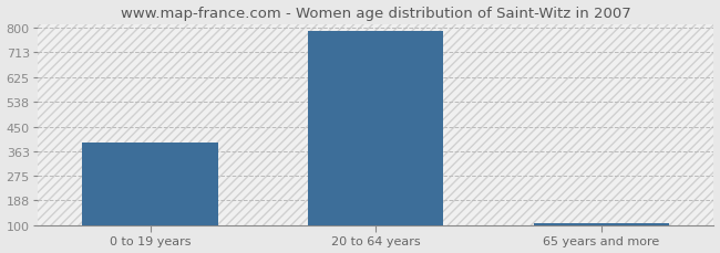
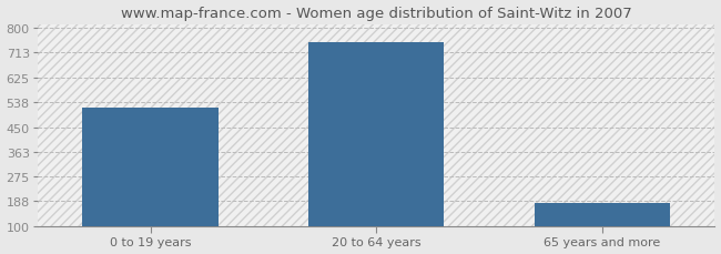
0 to 19 years: 395 -> 520
20 to 64 years: 790 -> 750
65 years and more: 107 -> 180
